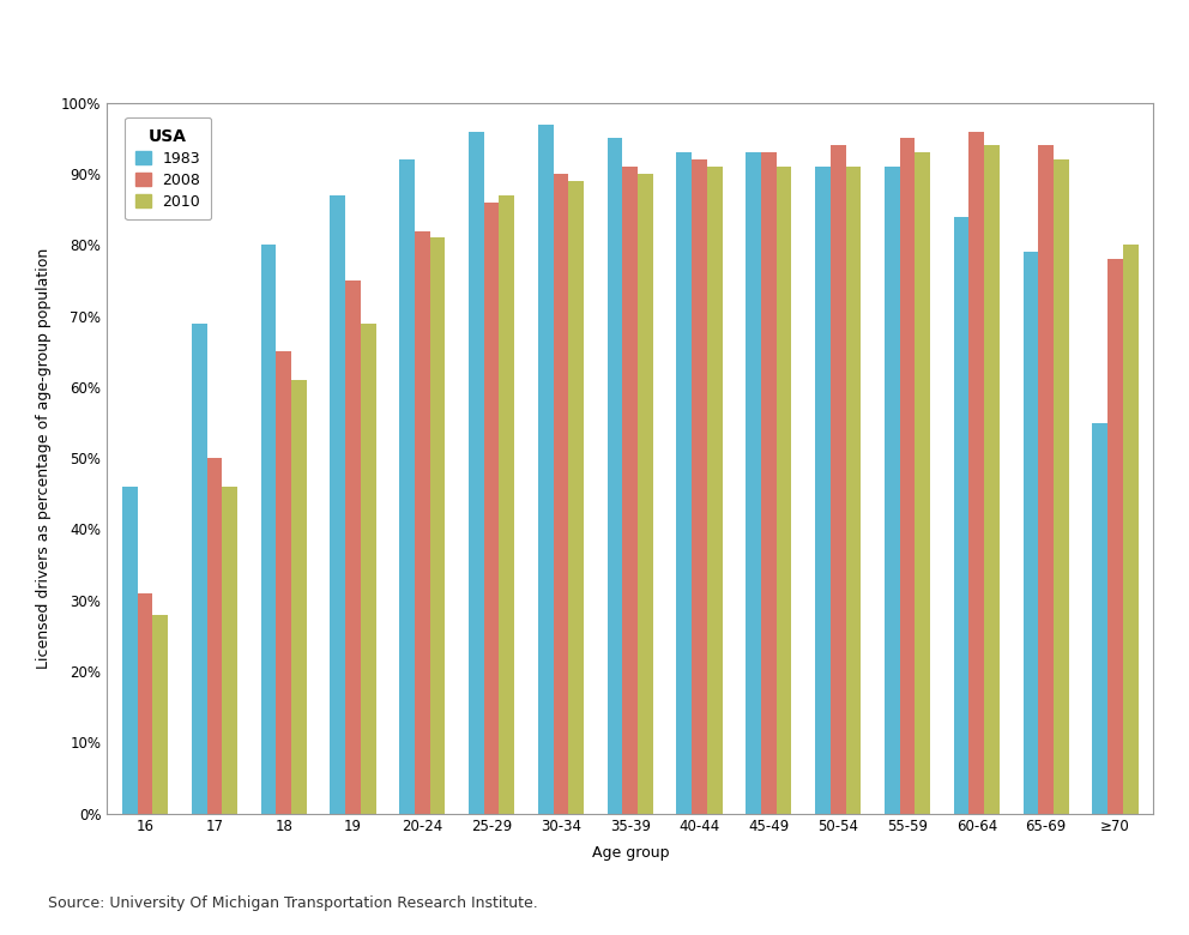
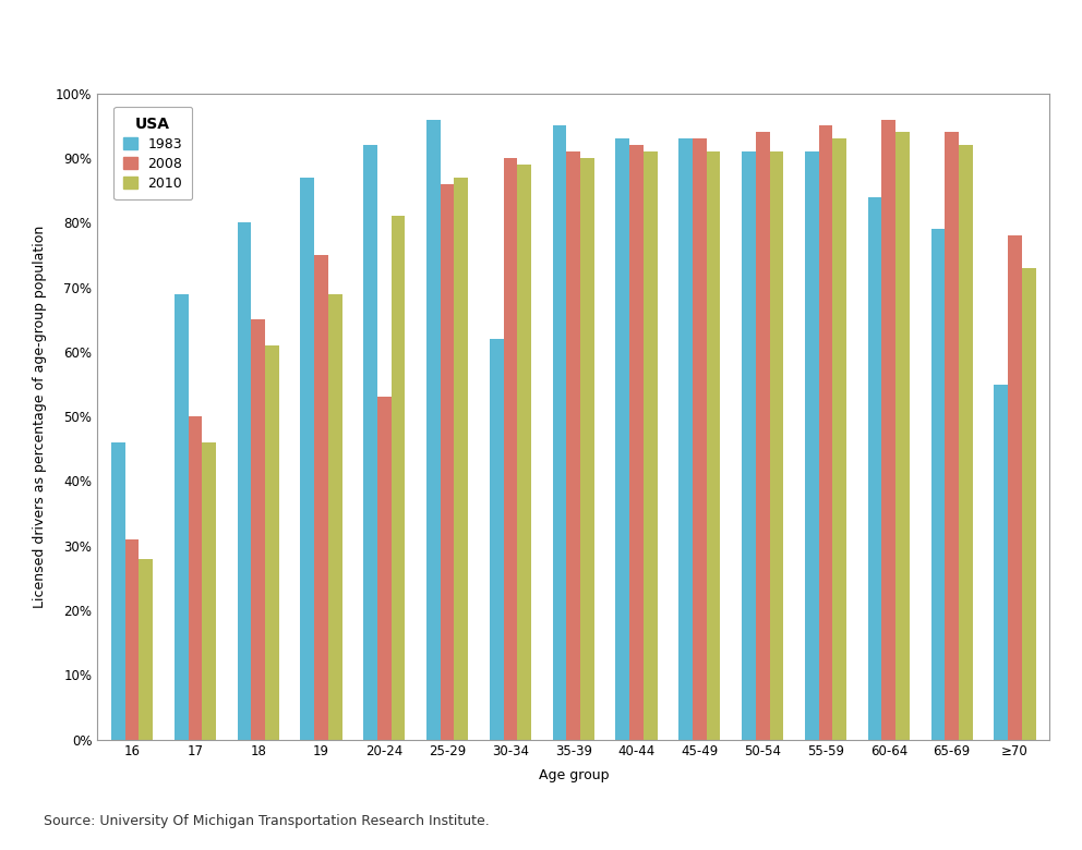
2008/20-24: 82% -> 53%
1983/30-34: 97% -> 62%
2010/≥70: 80% -> 73%
